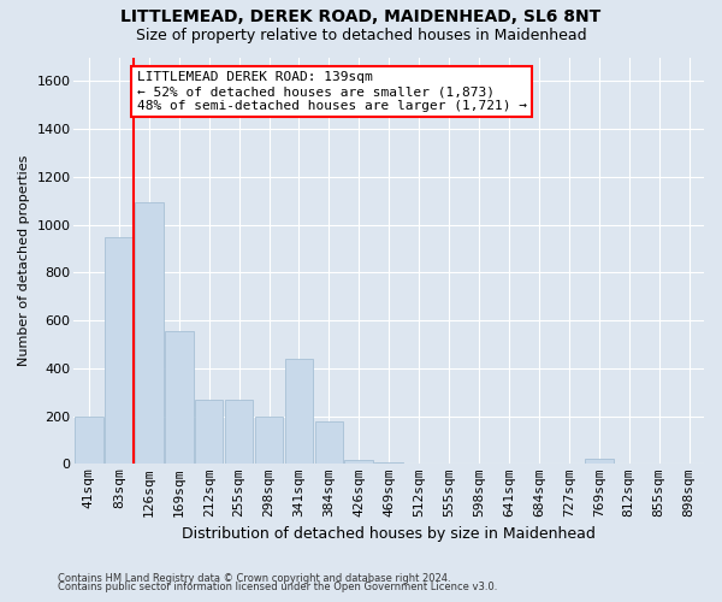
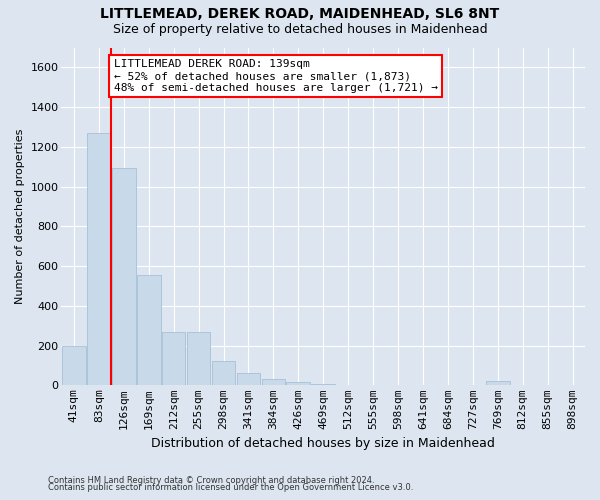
83sqm: 950 -> 1270
298sqm: 200 -> 120
341sqm: 440 -> 60
384sqm: 180 -> 30
